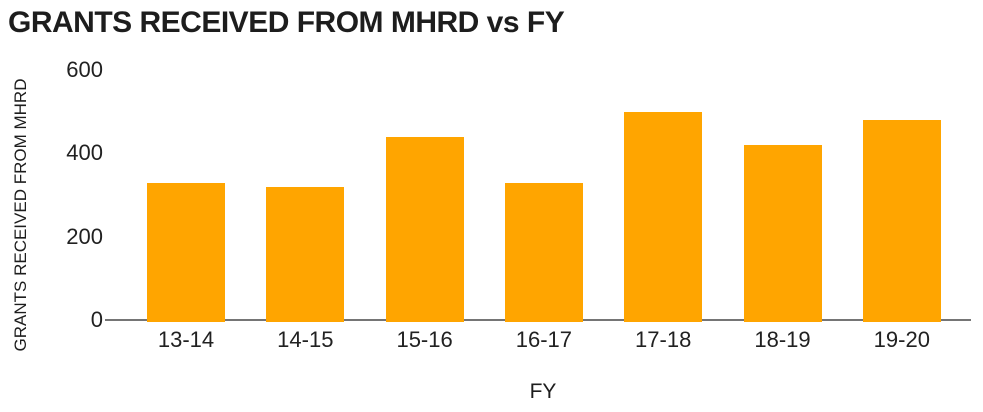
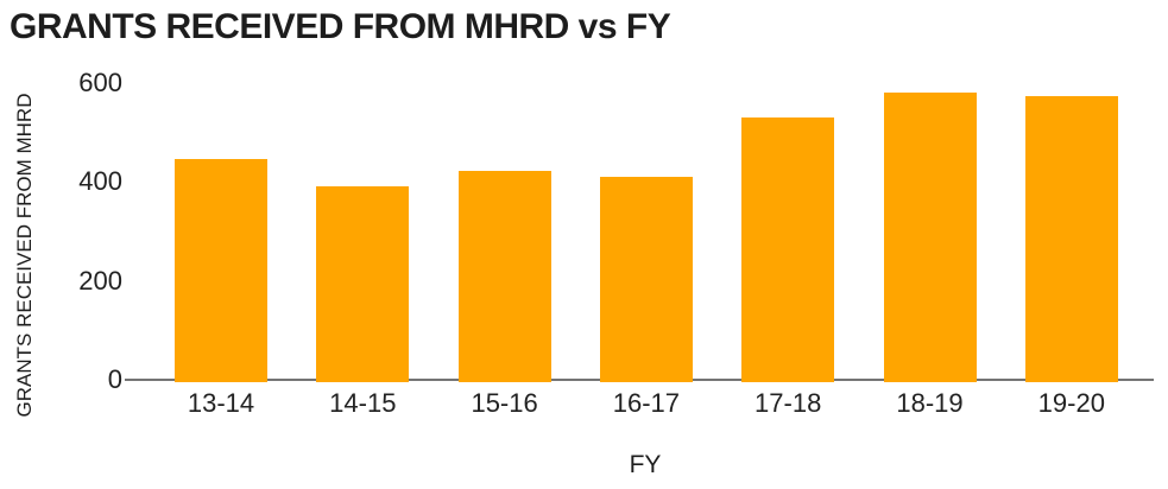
13-14: 330 -> 450
14-15: 320 -> 390
15-16: 440 -> 420
16-17: 330 -> 410
17-18: 500 -> 530
18-19: 420 -> 580
19-20: 480 -> 570
